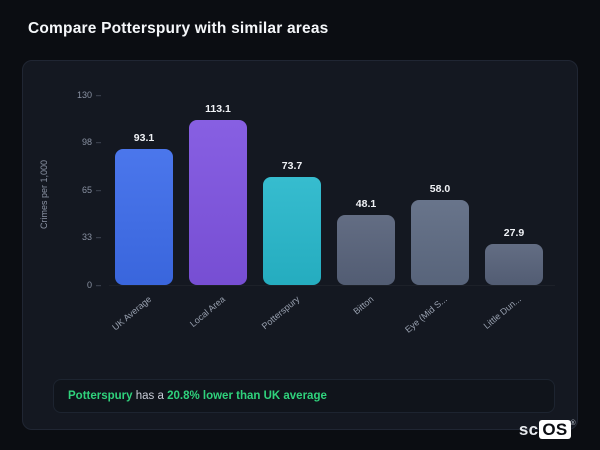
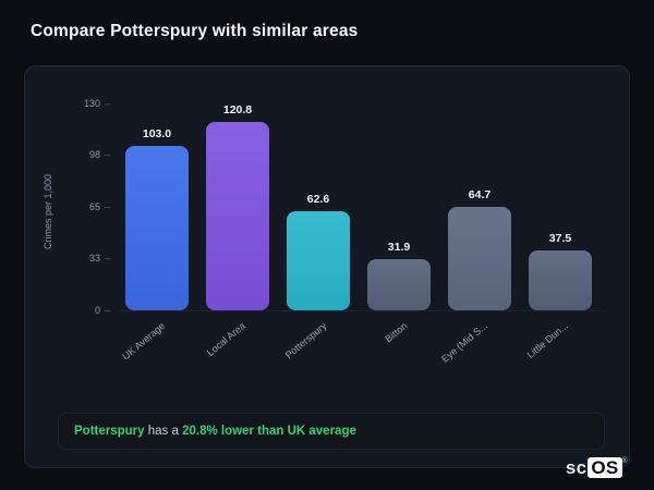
UK Average: 93.1 -> 103.0
Local Area: 113.1 -> 120.8
Potterspury: 73.7 -> 62.6
Bitton: 48.1 -> 31.9
Eye (Mid S...: 58.0 -> 64.7
Little Dun...: 27.9 -> 37.5
